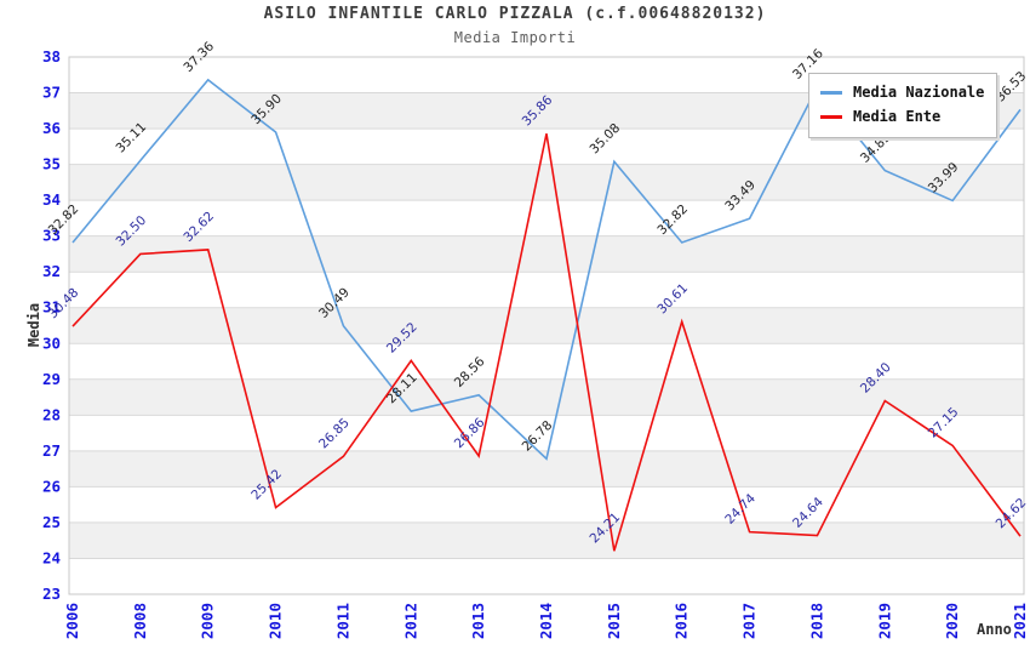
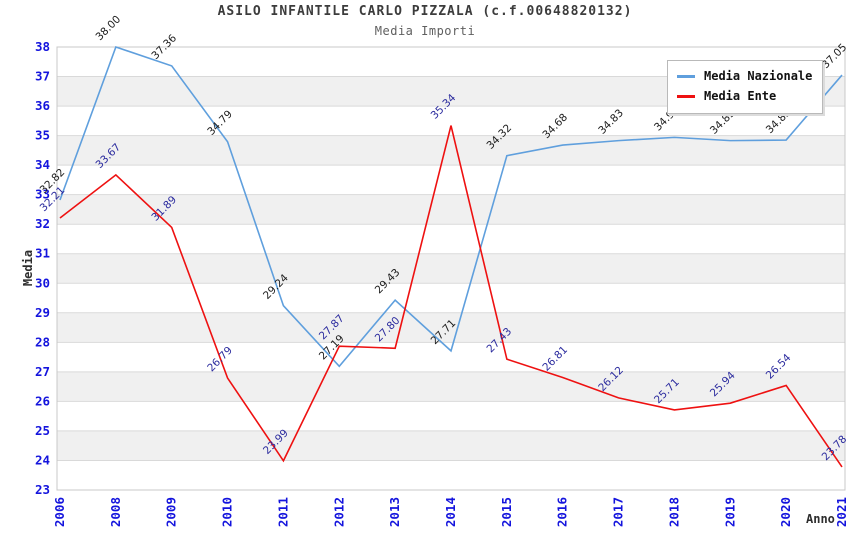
Media Ente/2006: 30.48 -> 32.21
Media Nazionale/2008: 35.11 -> 38.00
Media Ente/2008: 32.50 -> 33.67
Media Ente/2009: 32.62 -> 31.89
Media Nazionale/2010: 35.90 -> 34.79
Media Ente/2010: 25.42 -> 26.79
Media Nazionale/2011: 30.49 -> 29.24
Media Ente/2011: 26.85 -> 23.99
Media Nazionale/2012: 28.11 -> 27.19
Media Ente/2012: 29.52 -> 27.87
Media Nazionale/2013: 28.56 -> 29.43
Media Ente/2013: 26.86 -> 27.80
Media Nazionale/2014: 26.78 -> 27.71
Media Ente/2014: 35.86 -> 35.34
Media Nazionale/2015: 35.08 -> 34.32
Media Ente/2015: 24.21 -> 27.43
Media Nazionale/2016: 32.82 -> 34.68
Media Ente/2016: 30.61 -> 26.81
Media Nazionale/2017: 33.49 -> 34.83
Media Ente/2017: 24.74 -> 26.12
Media Nazionale/2018: 37.16 -> 34.94
Media Ente/2018: 24.64 -> 25.71
Media Ente/2019: 28.40 -> 25.94
Media Nazionale/2020: 33.99 -> 34.85
Media Ente/2020: 27.15 -> 26.54
Media Nazionale/2021: 36.53 -> 37.05
Media Ente/2021: 24.62 -> 23.78
